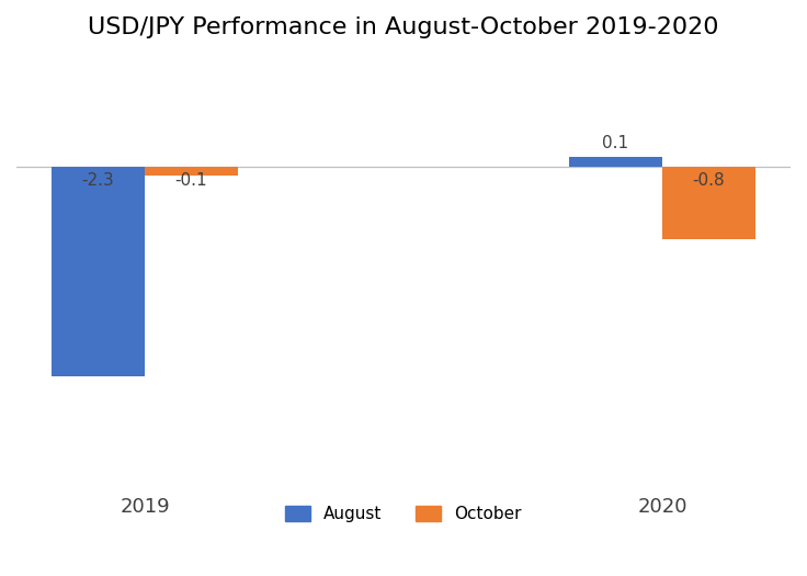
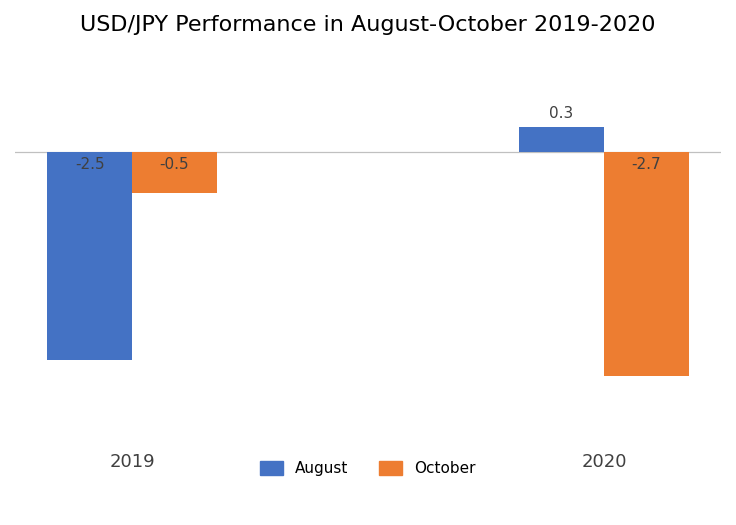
August/2019: -2.3 -> -2.5
October/2019: -0.1 -> -0.5
August/2020: 0.1 -> 0.3
October/2020: -0.8 -> -2.7
